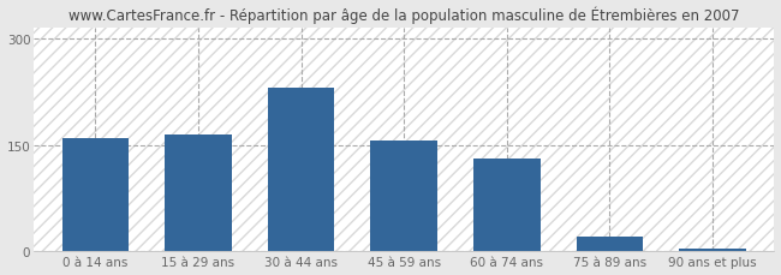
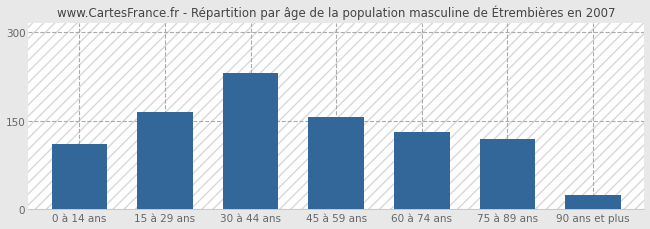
0 à 14 ans: 160 -> 110
75 à 89 ans: 20 -> 118
90 ans et plus: 4 -> 24
